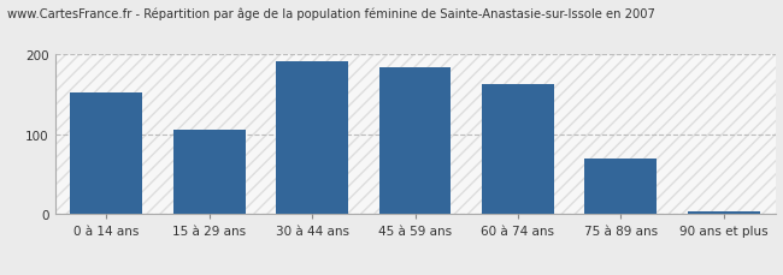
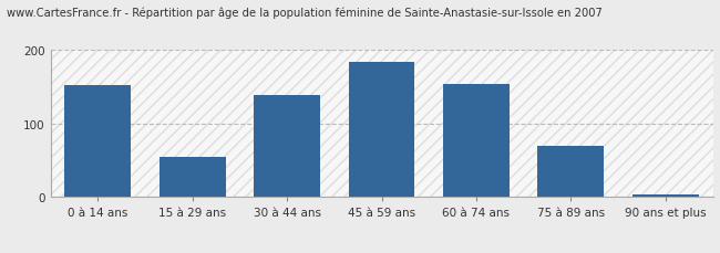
15 à 29 ans: 106 -> 54
30 à 44 ans: 191 -> 138
60 à 74 ans: 163 -> 154
